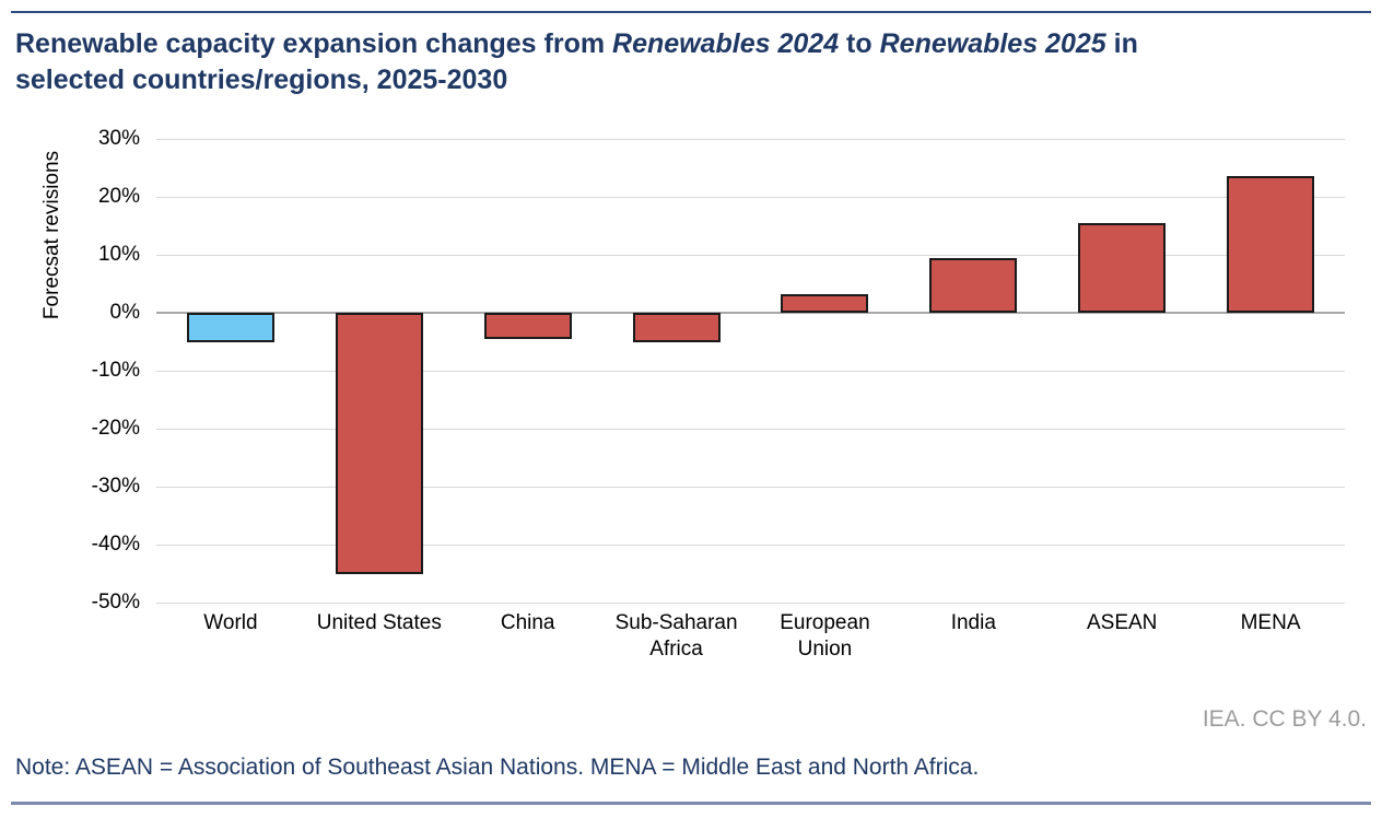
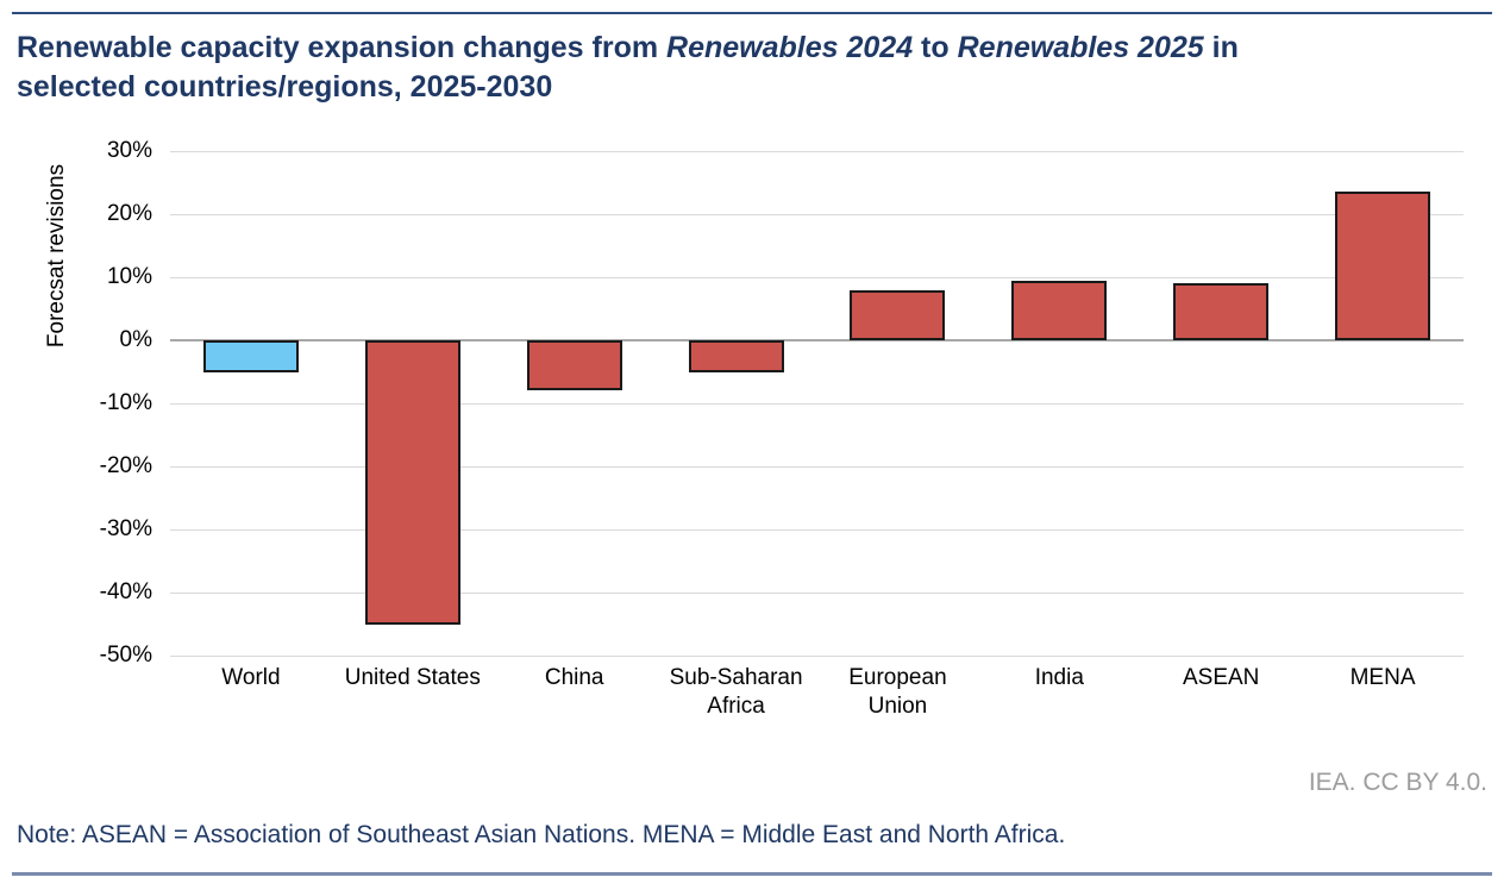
China: -4% -> -8%
European Union: 3% -> 8%
ASEAN: 16% -> 9%
